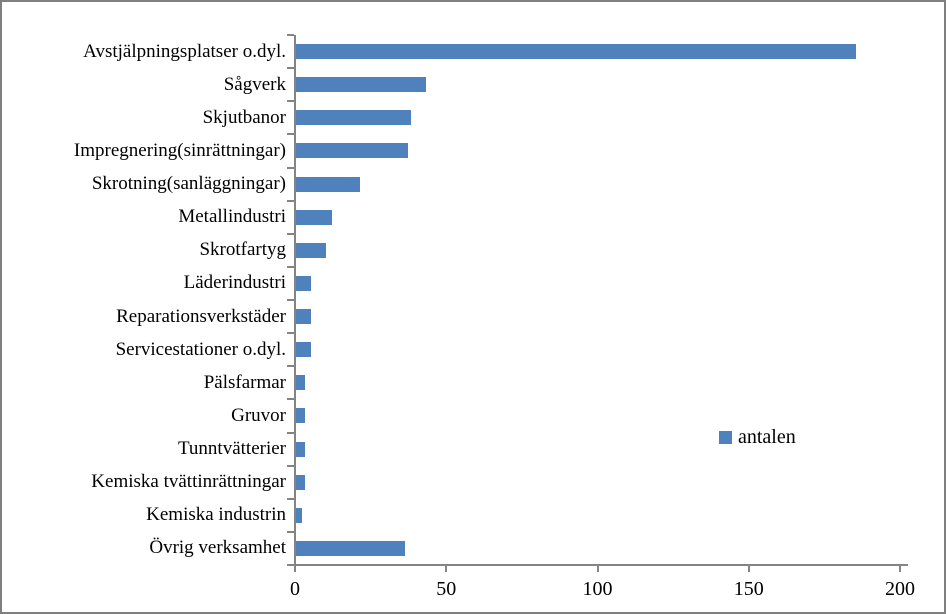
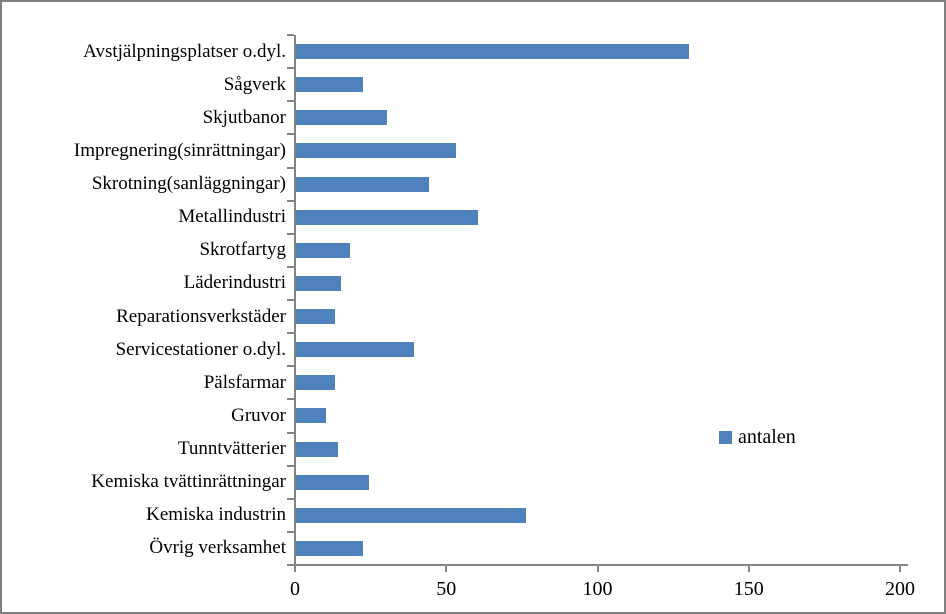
Avstjälpningsplatser o.dyl.: 185 -> 130
Sågverk: 43 -> 22
Skjutbanor: 38 -> 30
Impregnering(sinrättningar): 37 -> 53
Skrotning(sanläggningar): 21 -> 44
Metallindustri: 12 -> 60
Skrotfartyg: 10 -> 18
Läderindustri: 5 -> 15
Reparationsverkstäder: 5 -> 13
Servicestationer o.dyl.: 5 -> 39
Pälsfarmar: 3 -> 13
Gruvor: 3 -> 10
Tunntvätterier: 3 -> 14
Kemiska tvättinrättningar: 3 -> 24
Kemiska industrin: 2 -> 76
Övrig verksamhet: 36 -> 22
